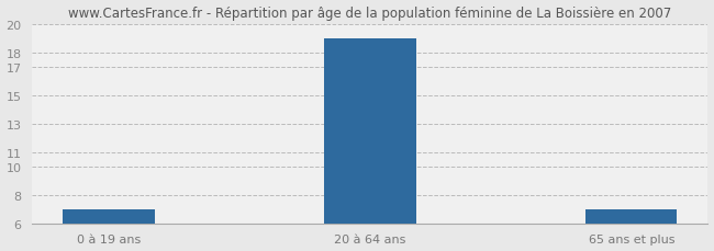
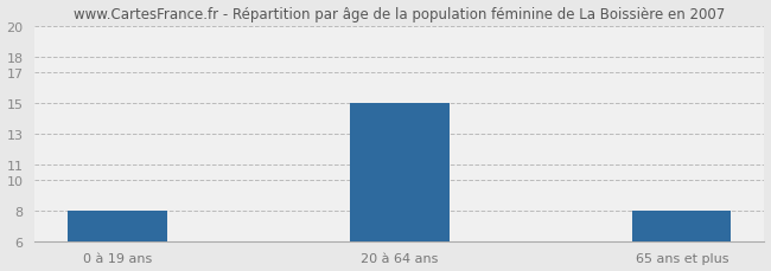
0 à 19 ans: 7 -> 8
20 à 64 ans: 19 -> 15
65 ans et plus: 7 -> 8
